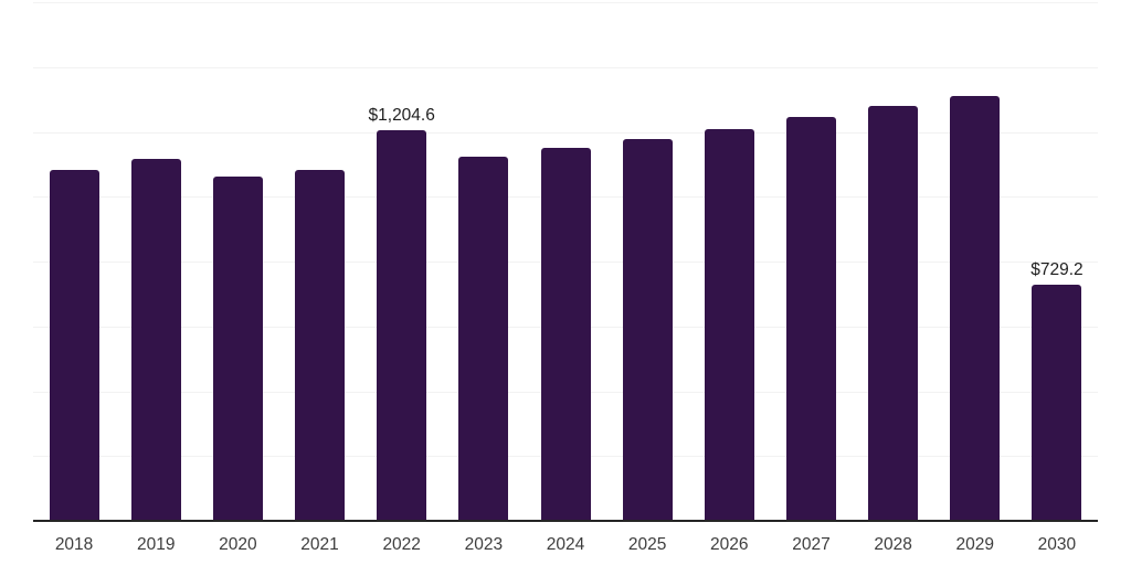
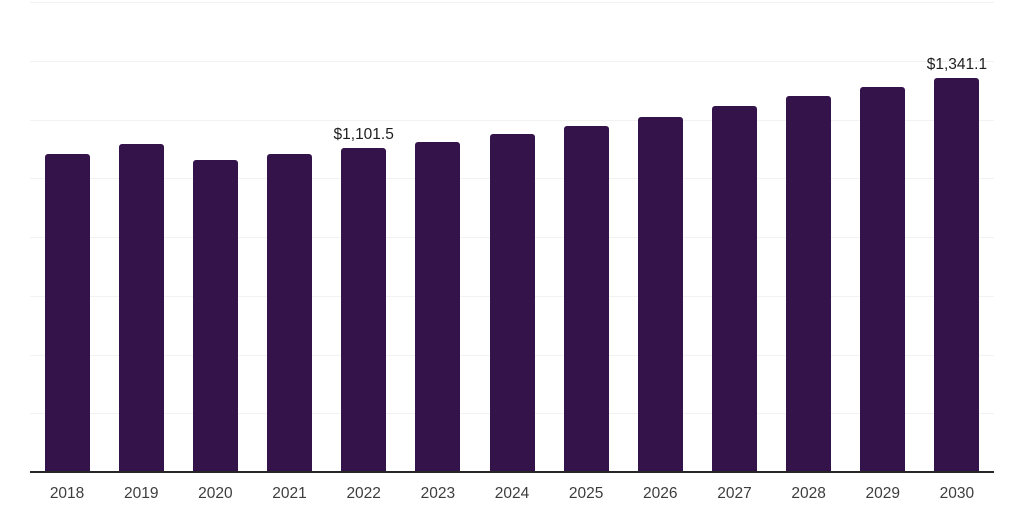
2022: $1,204.6 -> $1,101.5
2030: $729.2 -> $1,341.1
